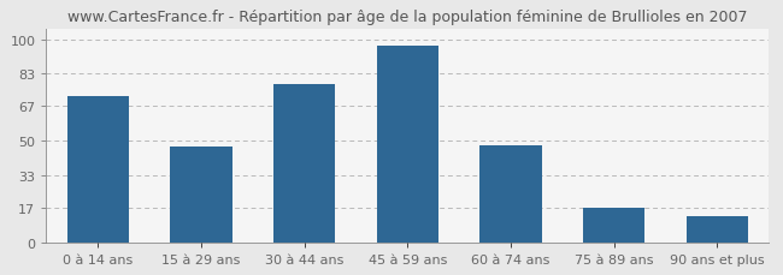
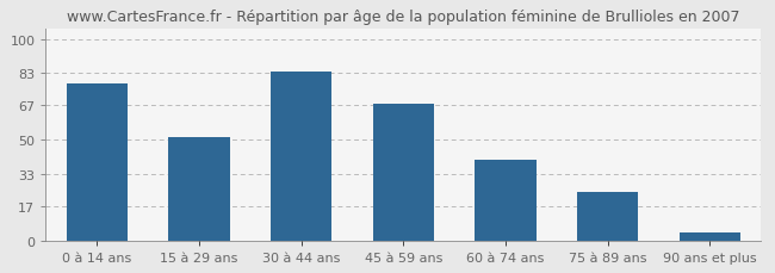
0 à 14 ans: 72 -> 78
15 à 29 ans: 47 -> 51
30 à 44 ans: 78 -> 84
45 à 59 ans: 97 -> 68
60 à 74 ans: 48 -> 40
75 à 89 ans: 17 -> 24
90 ans et plus: 13 -> 4
